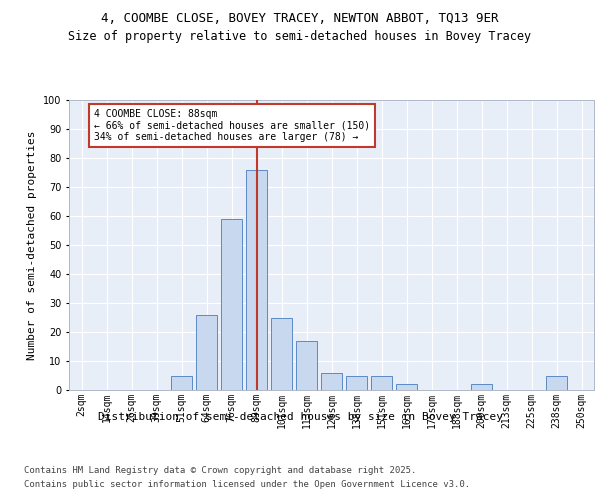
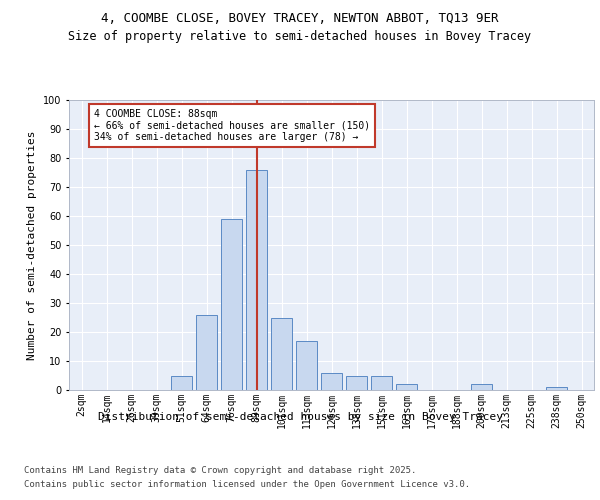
238sqm: 5 -> 1
